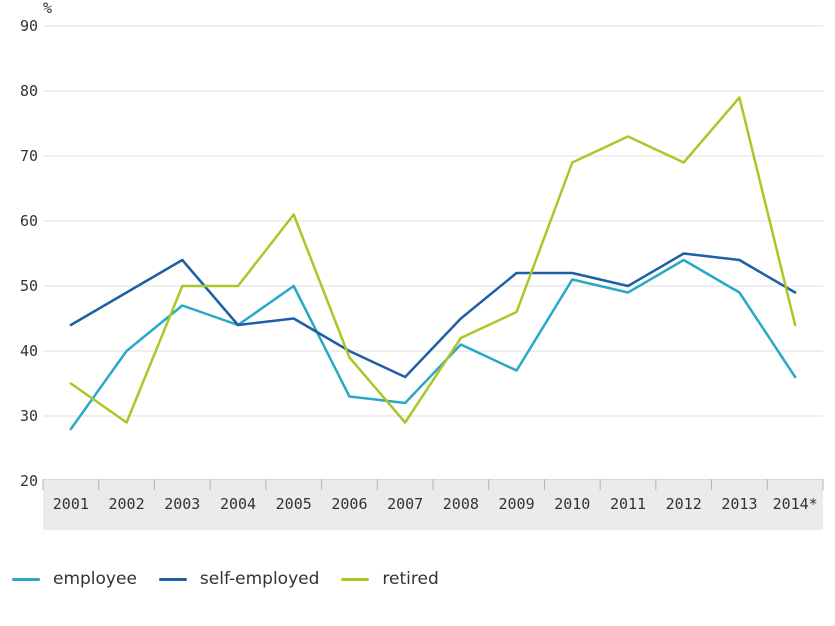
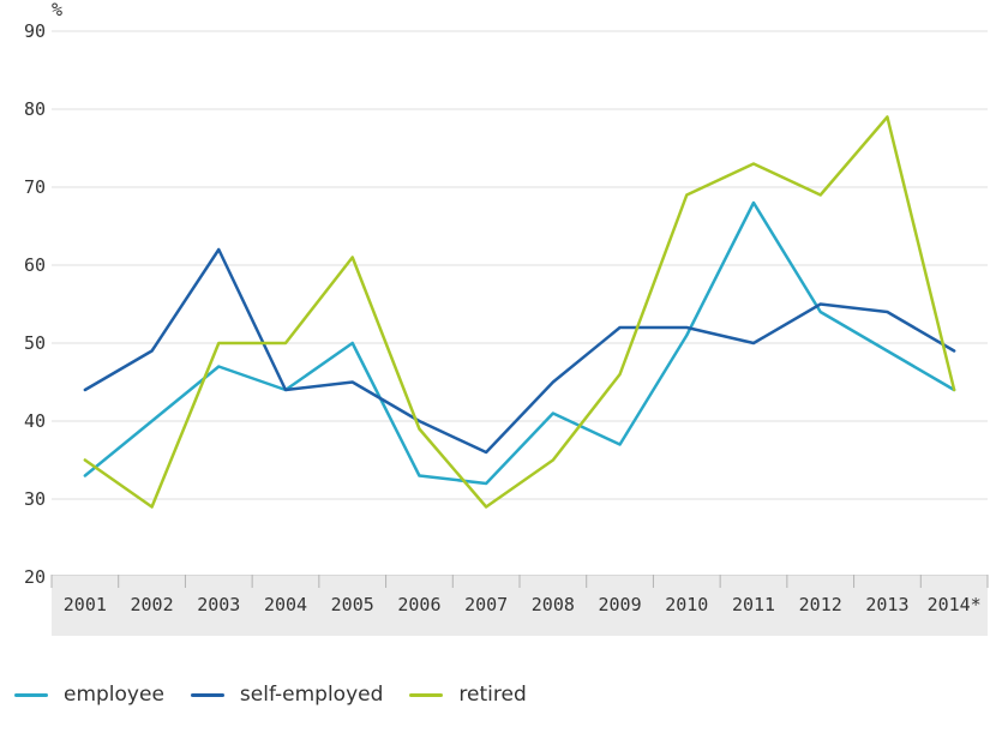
employee/2001: 28 -> 33
self-employed/2003: 54 -> 62
retired/2008: 42 -> 35
employee/2011: 49 -> 68
employee/2014*: 36 -> 44
